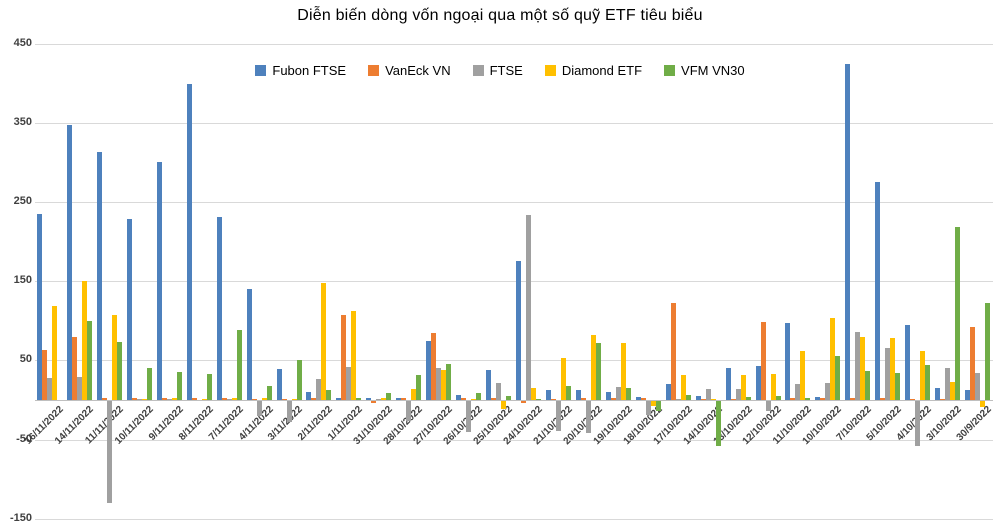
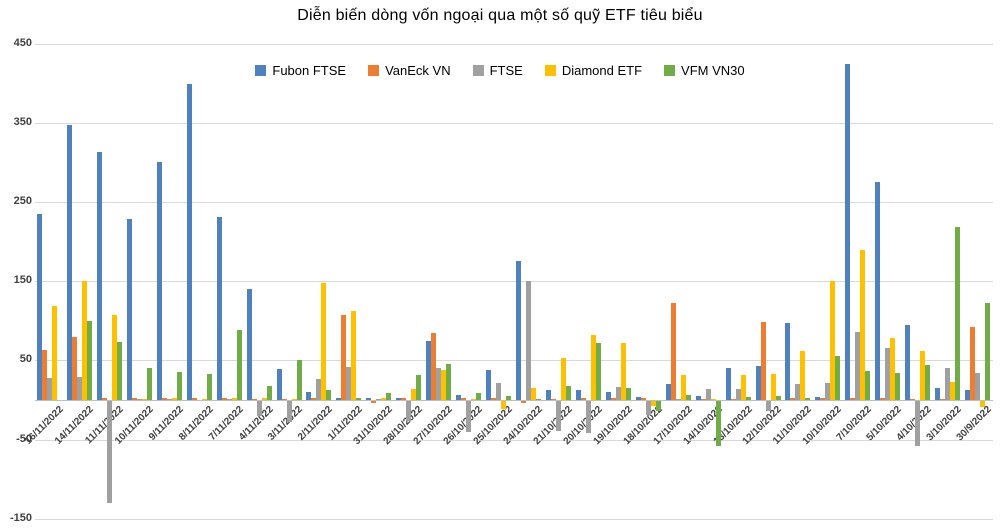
FTSE/24/10/2022: 230 -> 150
Diamond ETF/10/10/2022: 100 -> 150
Diamond ETF/7/10/2022: 80 -> 190
